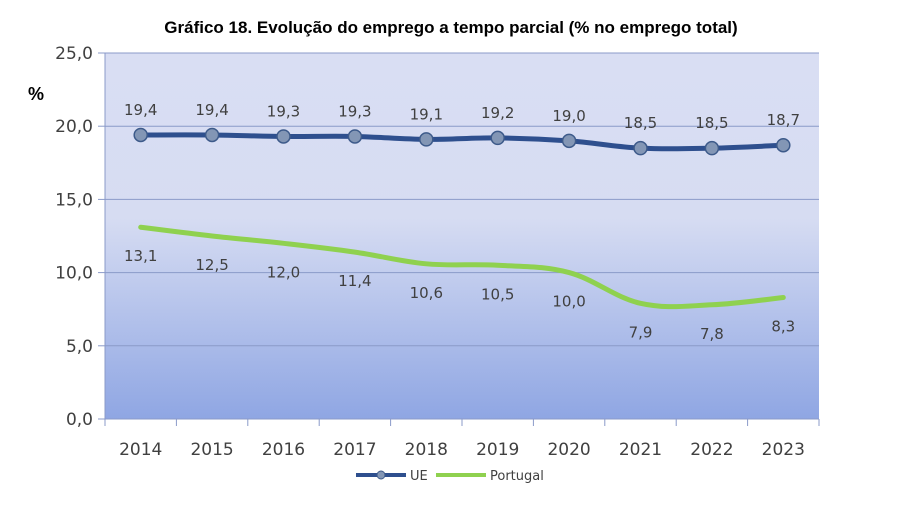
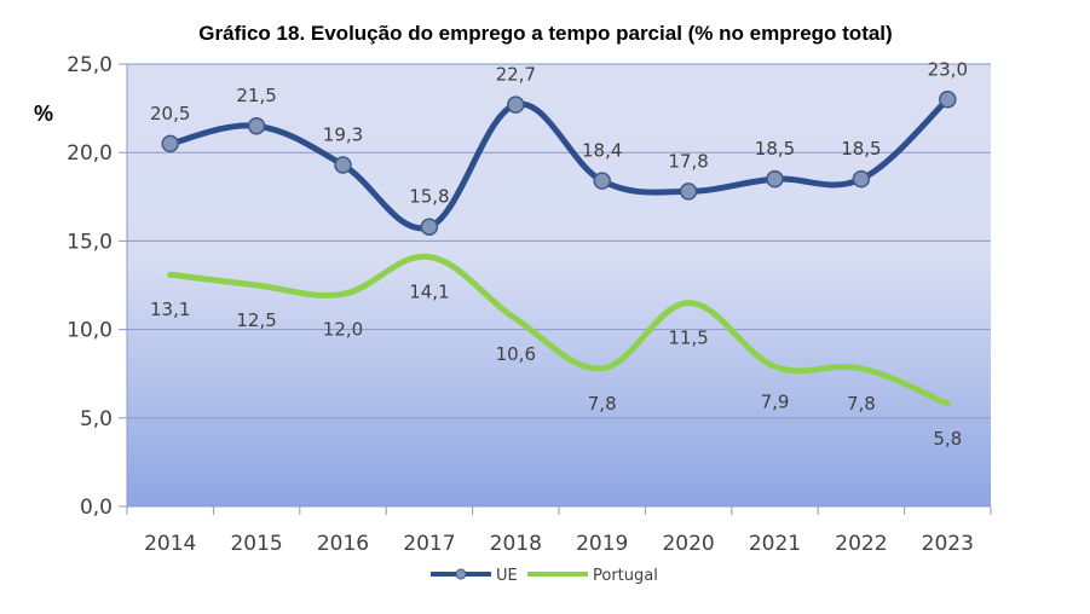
UE/2014: 19,4 -> 20,5
UE/2015: 19,4 -> 21,5
UE/2017: 19,3 -> 15,8
Portugal/2017: 11,4 -> 14,1
UE/2018: 19,1 -> 22,7
UE/2019: 19,2 -> 18,4
Portugal/2019: 10,5 -> 7,8
UE/2020: 19,0 -> 17,8
Portugal/2020: 10,0 -> 11,5
UE/2023: 18,7 -> 23,0
Portugal/2023: 8,3 -> 5,8
